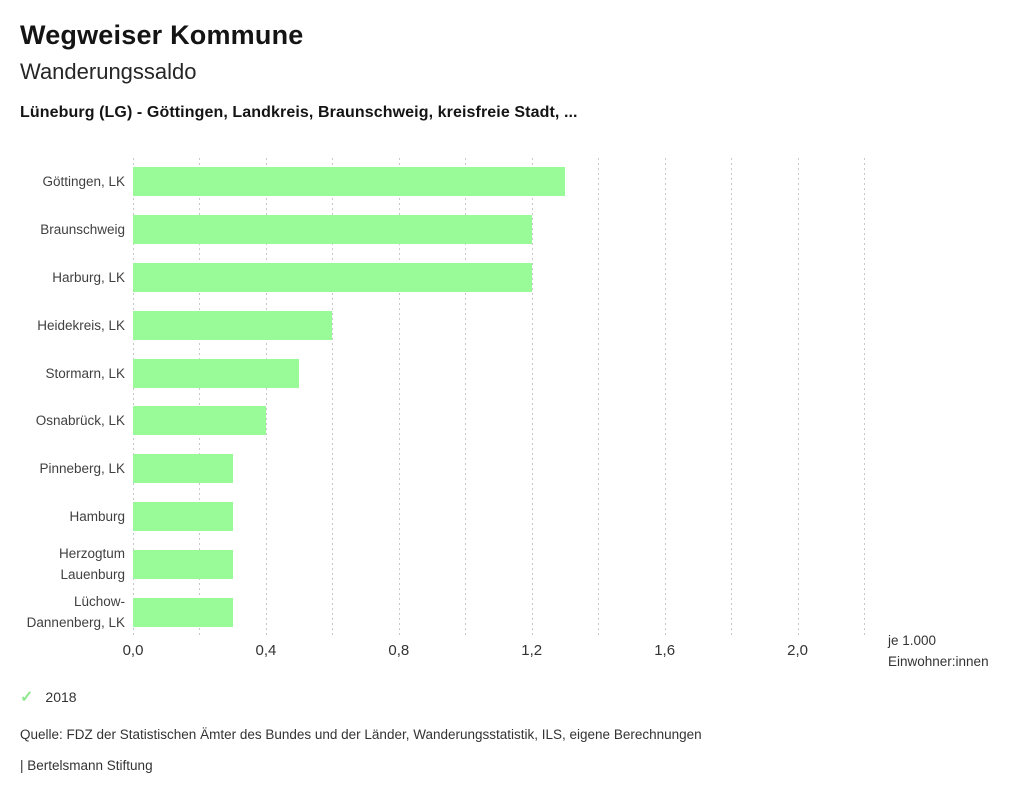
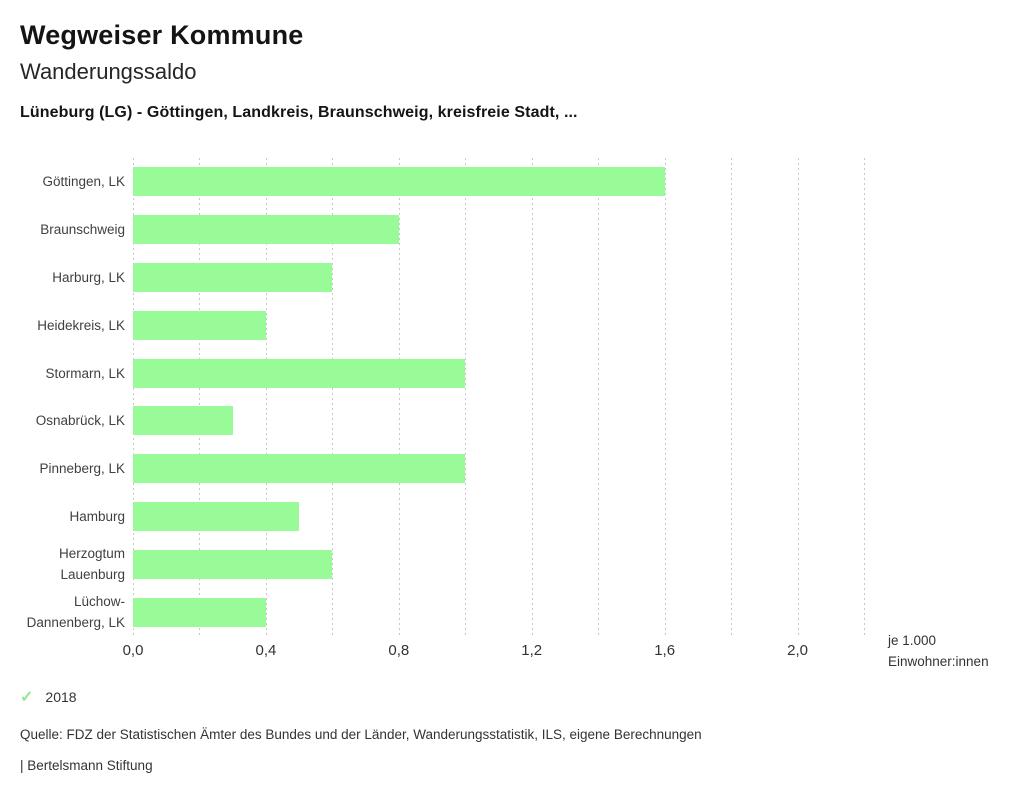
Göttingen, LK: 1,3 -> 1,6
Braunschweig: 1,2 -> 0,8
Harburg, LK: 1,2 -> 0,6
Heidekreis, LK: 0,6 -> 0,4
Stormarn, LK: 0,5 -> 1,0
Osnabrück, LK: 0,4 -> 0,3
Pinneberg, LK: 0,3 -> 1,0
Hamburg: 0,3 -> 0,5
Herzogtum Lauenburg: 0,3 -> 0,6
Lüchow-Dannenberg, LK: 0,3 -> 0,4
